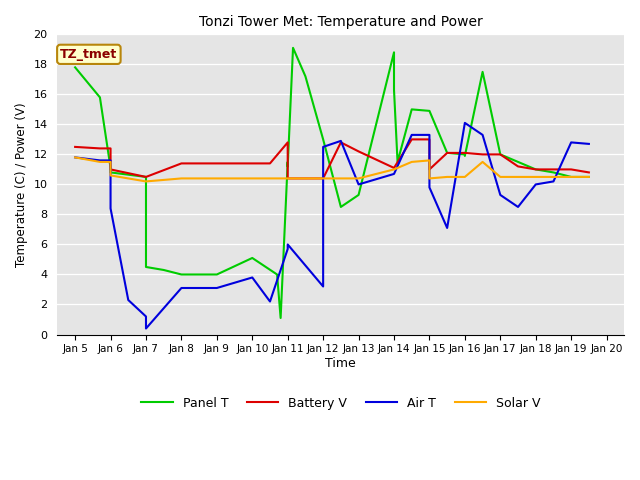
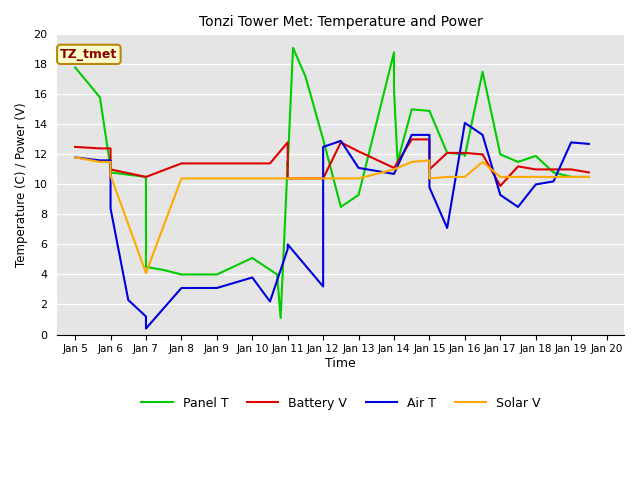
Solar V/Jan 7: 10.2 -> 4.1
Air T/Jan 13: 10.0 -> 11.1
Battery V/Jan 17: 12.0 -> 9.9
Panel T/Jan 18: 11.0 -> 11.9
